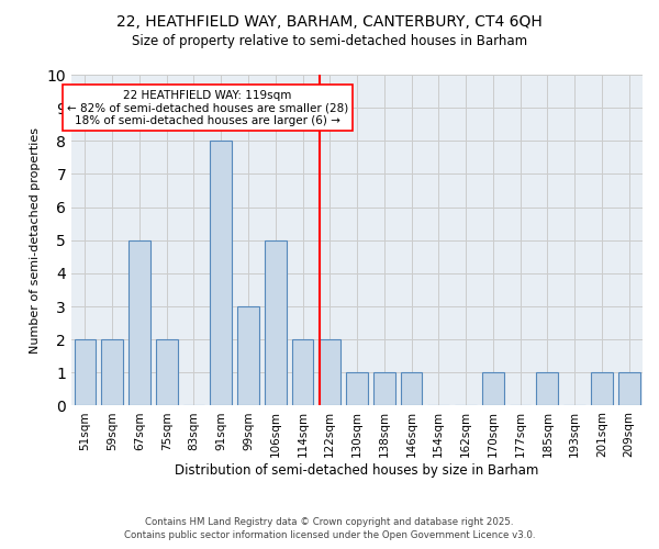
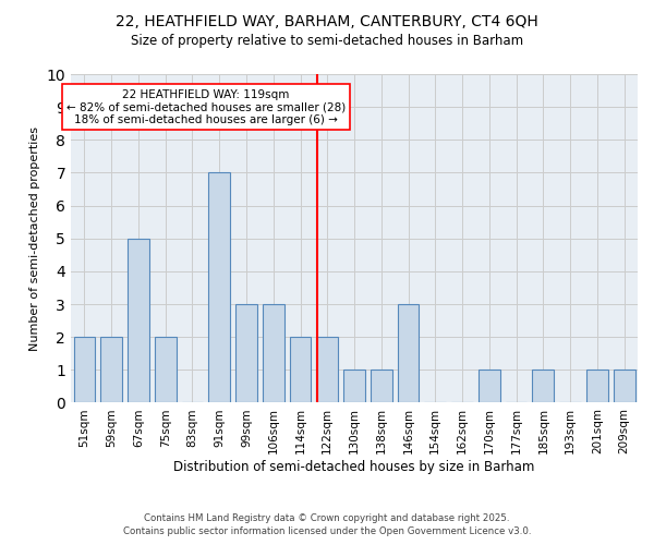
91sqm: 8 -> 7
106sqm: 5 -> 3
146sqm: 1 -> 3
